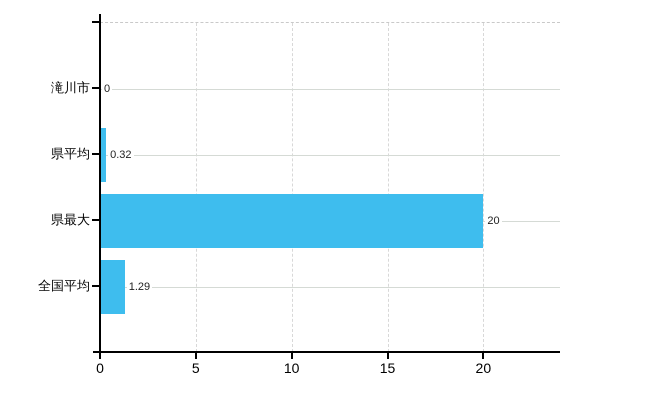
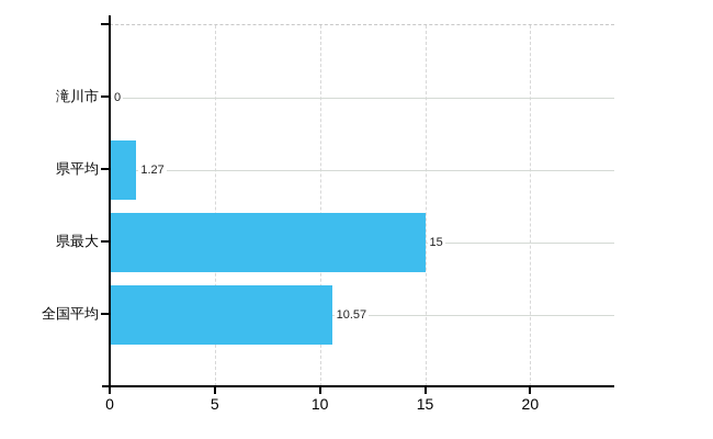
県平均: 0.32 -> 1.27
県最大: 20 -> 15
全国平均: 1.29 -> 10.57
